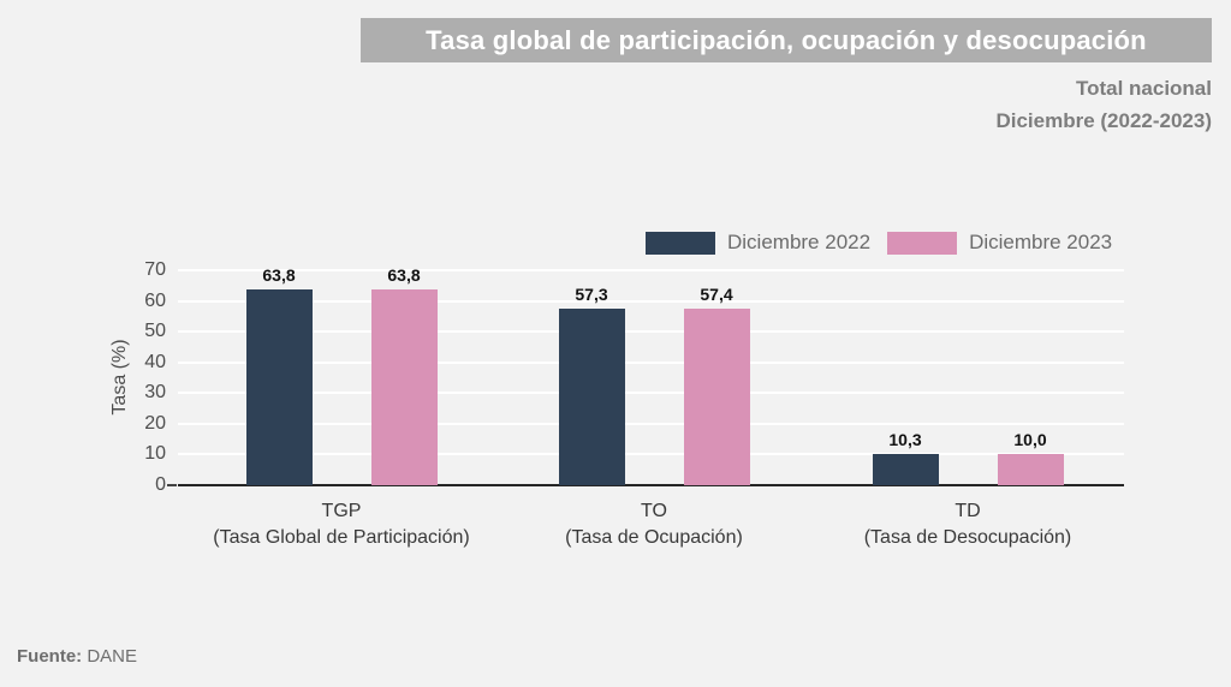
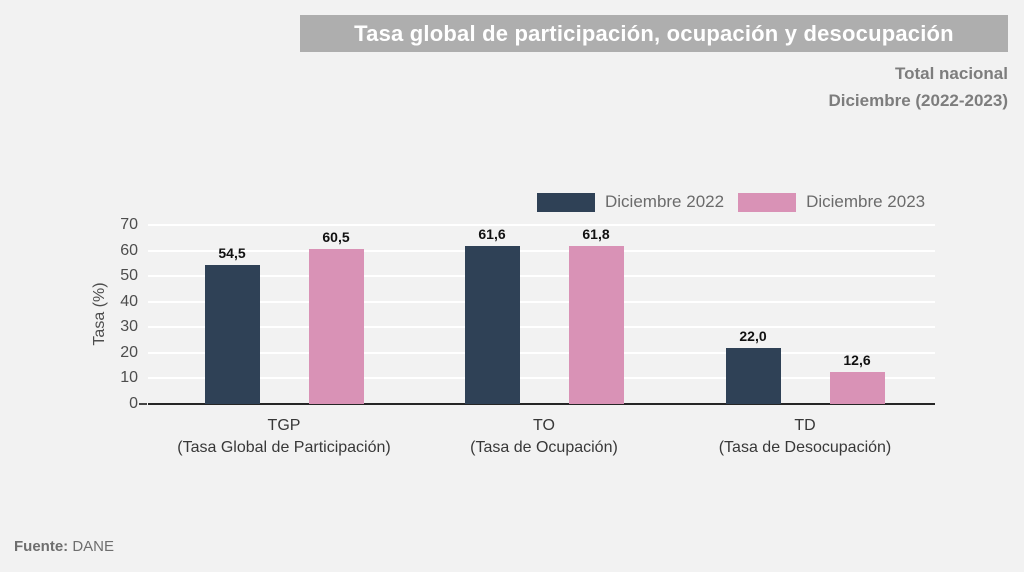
Diciembre 2022/TGP: 63,8 -> 54,5
Diciembre 2023/TGP: 63,8 -> 60,5
Diciembre 2022/TO: 57,3 -> 61,6
Diciembre 2023/TO: 57,4 -> 61,8
Diciembre 2022/TD: 10,3 -> 22,0
Diciembre 2023/TD: 10,0 -> 12,6
